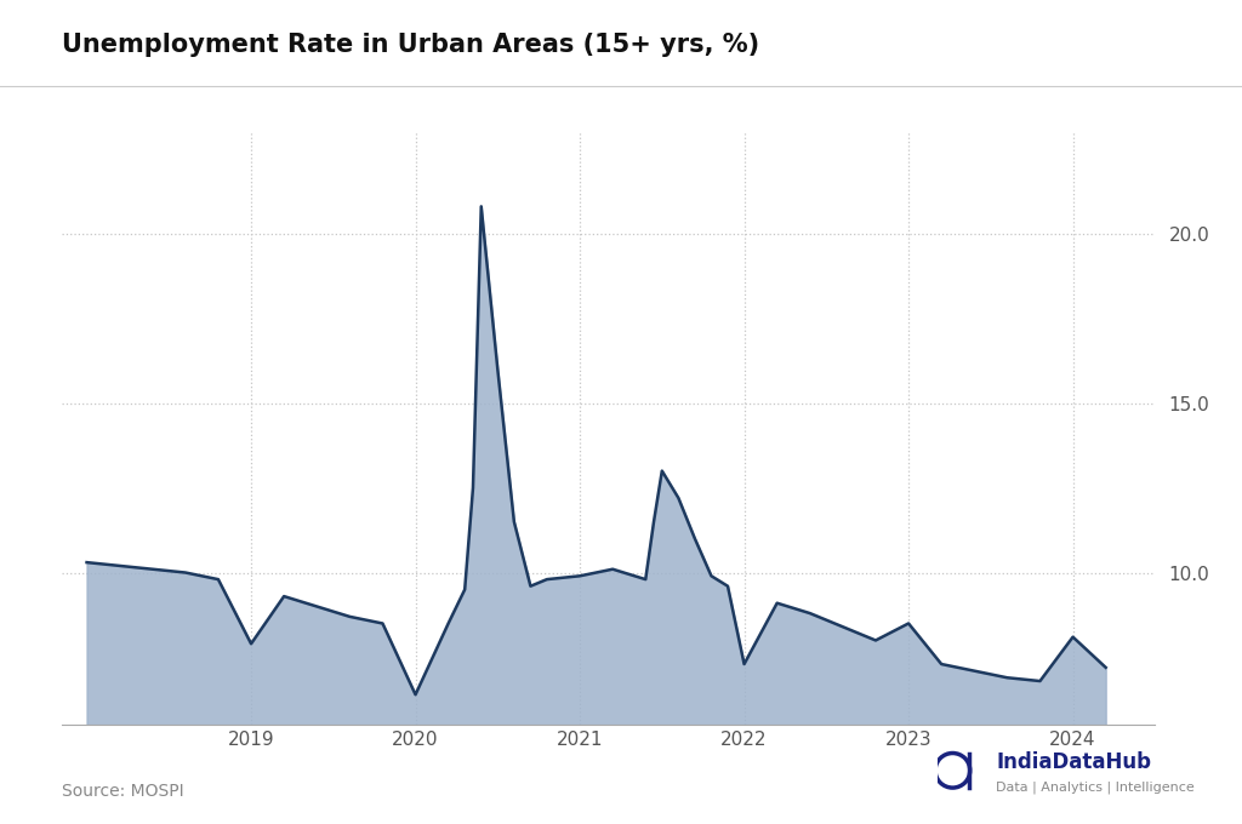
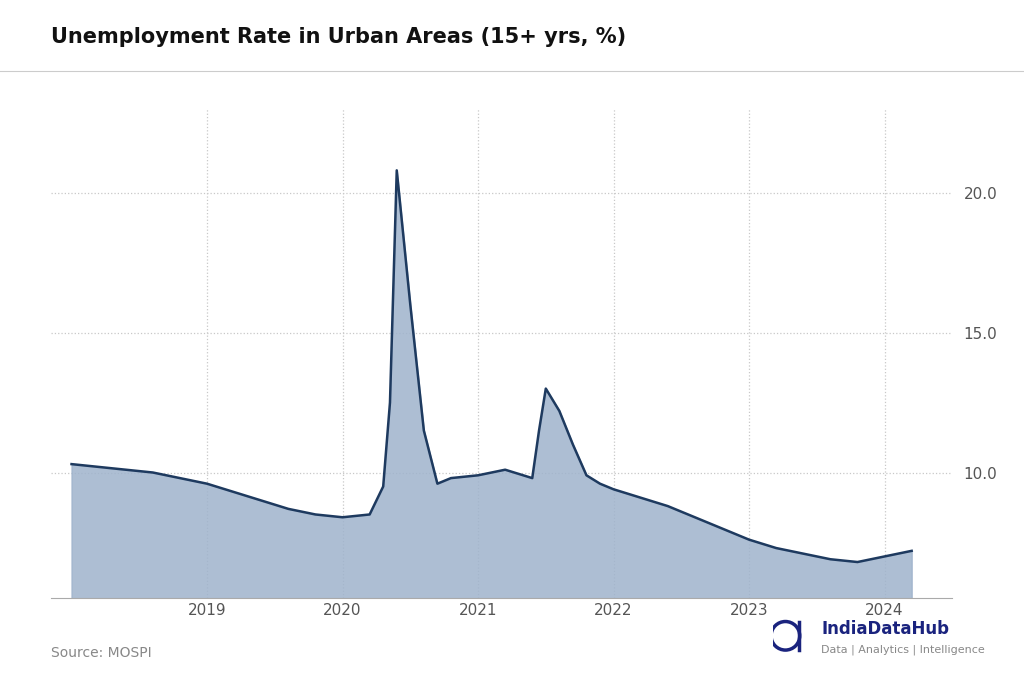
2019: 7.9 -> 9.6
2020: 6.4 -> 8.4
2022: 7.3 -> 9.4
2023: 8.5 -> 7.6
2024: 8.1 -> 7.0
